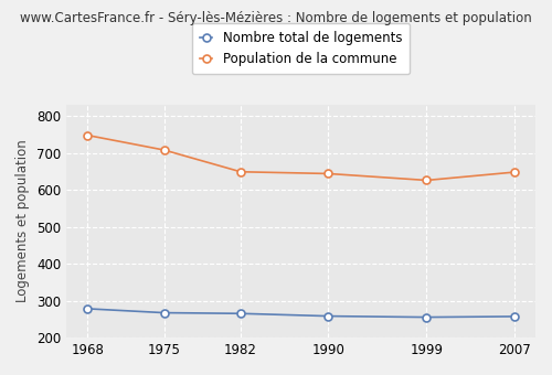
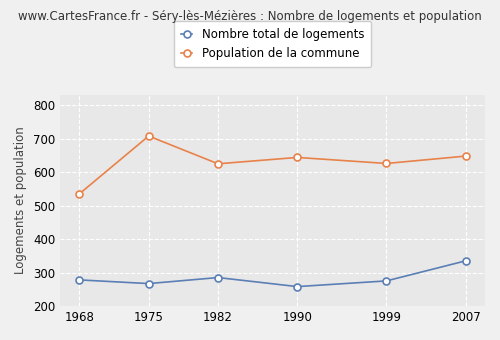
Population de la commune/1968: 748 -> 535
Nombre total de logements/1982: 265 -> 285
Population de la commune/1982: 649 -> 625
Nombre total de logements/1999: 255 -> 275
Nombre total de logements/2007: 257 -> 335
